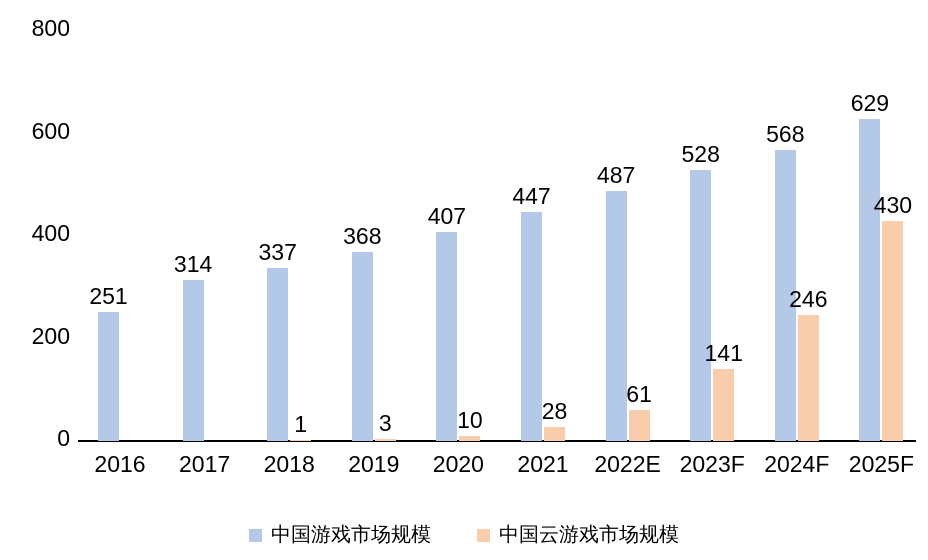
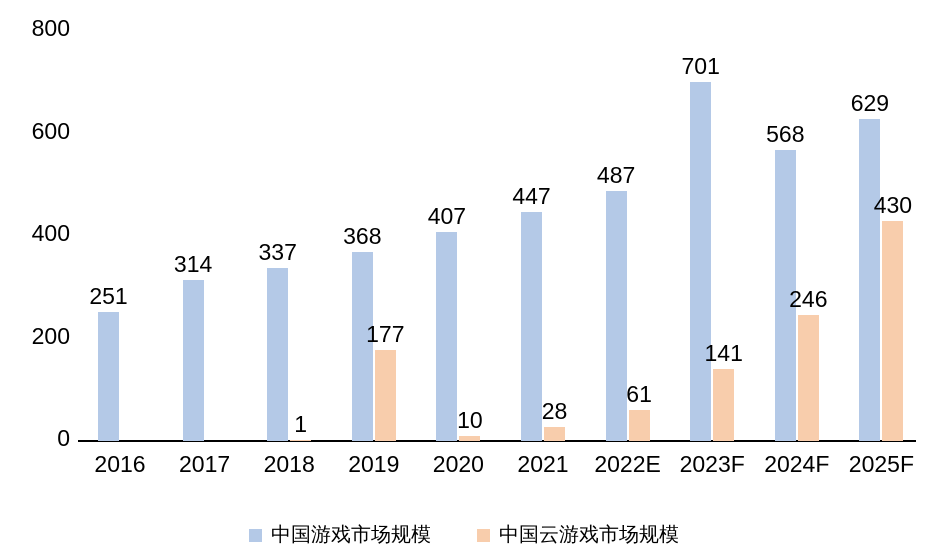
中国云游戏市场规模/2019: 3 -> 177
中国游戏市场规模/2023F: 528 -> 701
